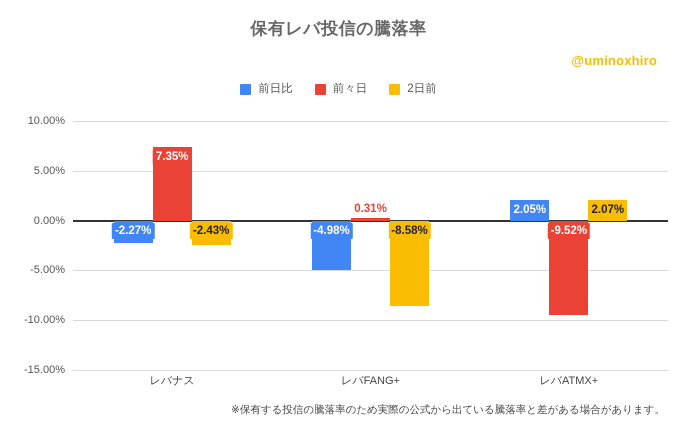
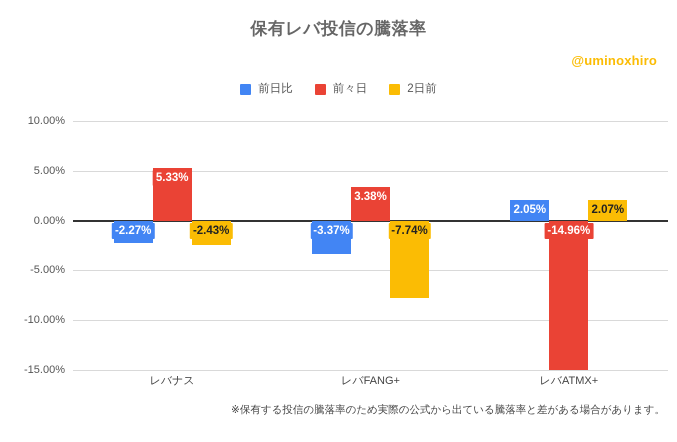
前々日/レバナス: 7.35% -> 5.33%
前日比/レバFANG+: -4.98% -> -3.37%
前々日/レバFANG+: 0.31% -> 3.38%
2日前/レバFANG+: -8.58% -> -7.74%
前々日/レバATMX+: -9.52% -> -14.96%
